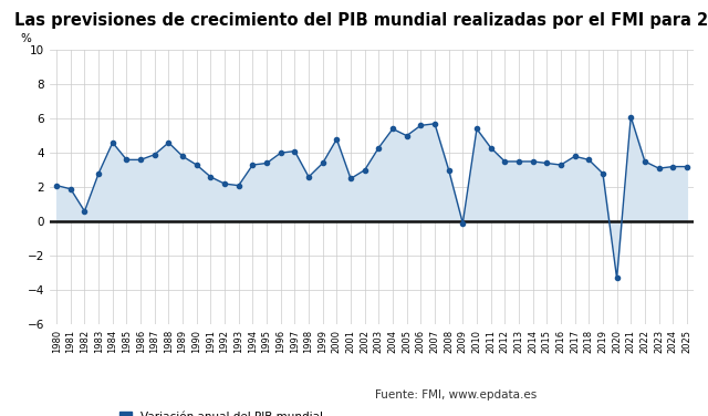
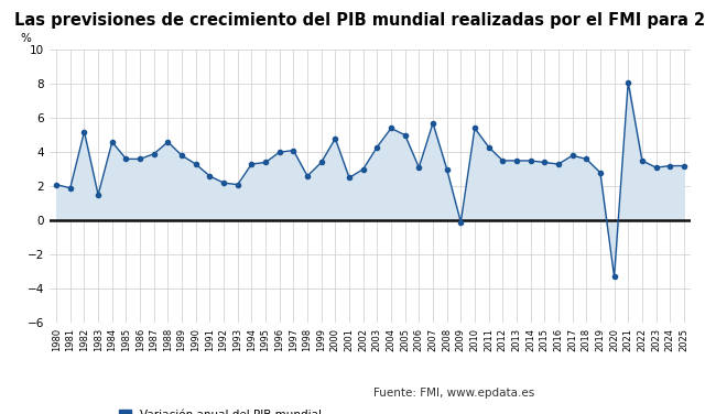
1982: 0.6 -> 5.2
1983: 2.8 -> 1.5
2006: 5.6 -> 3.1
2021: 6.1 -> 8.1
